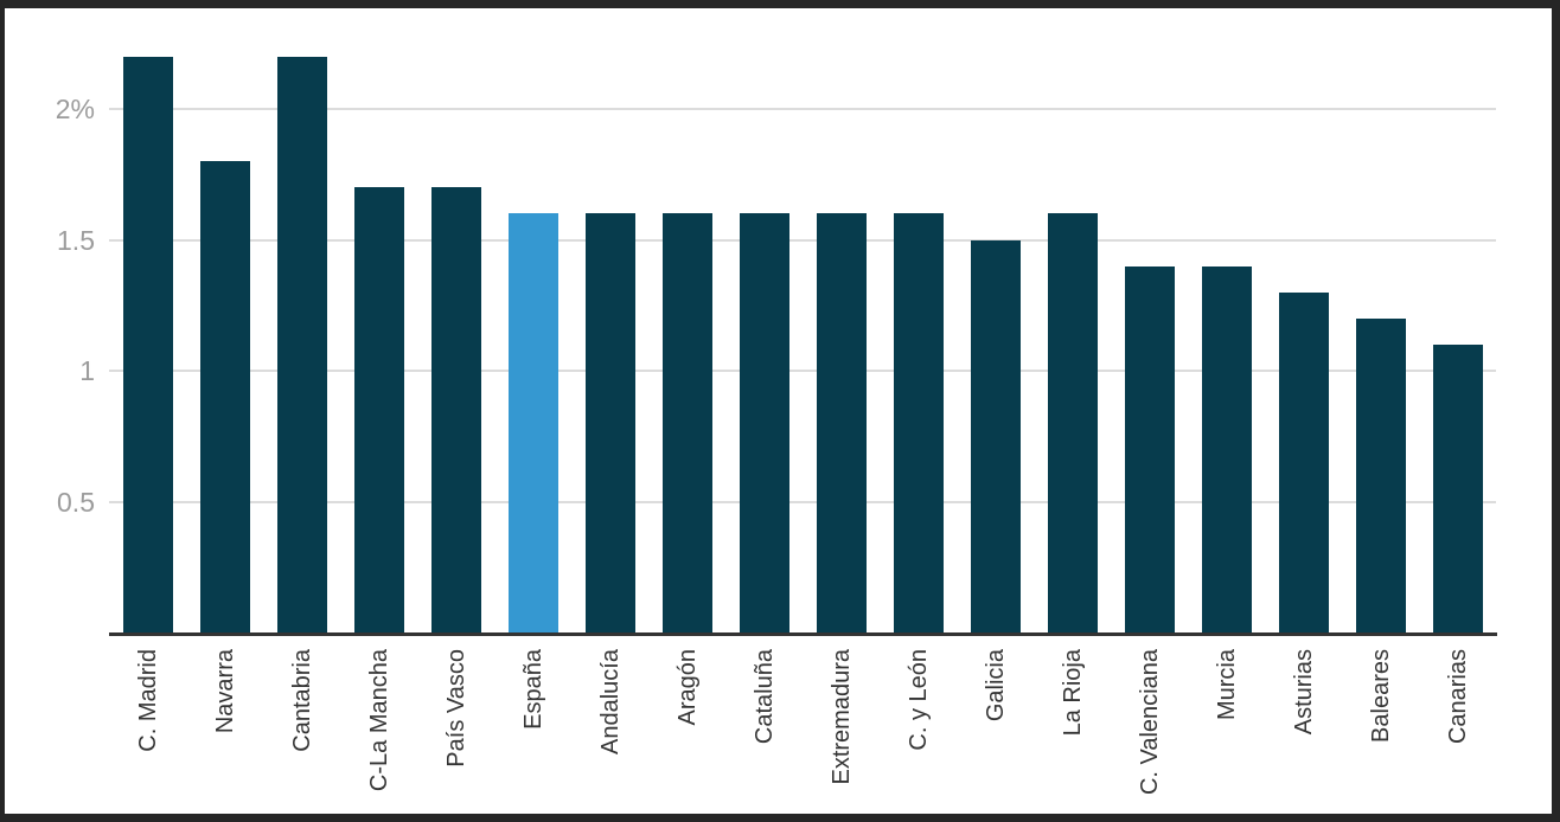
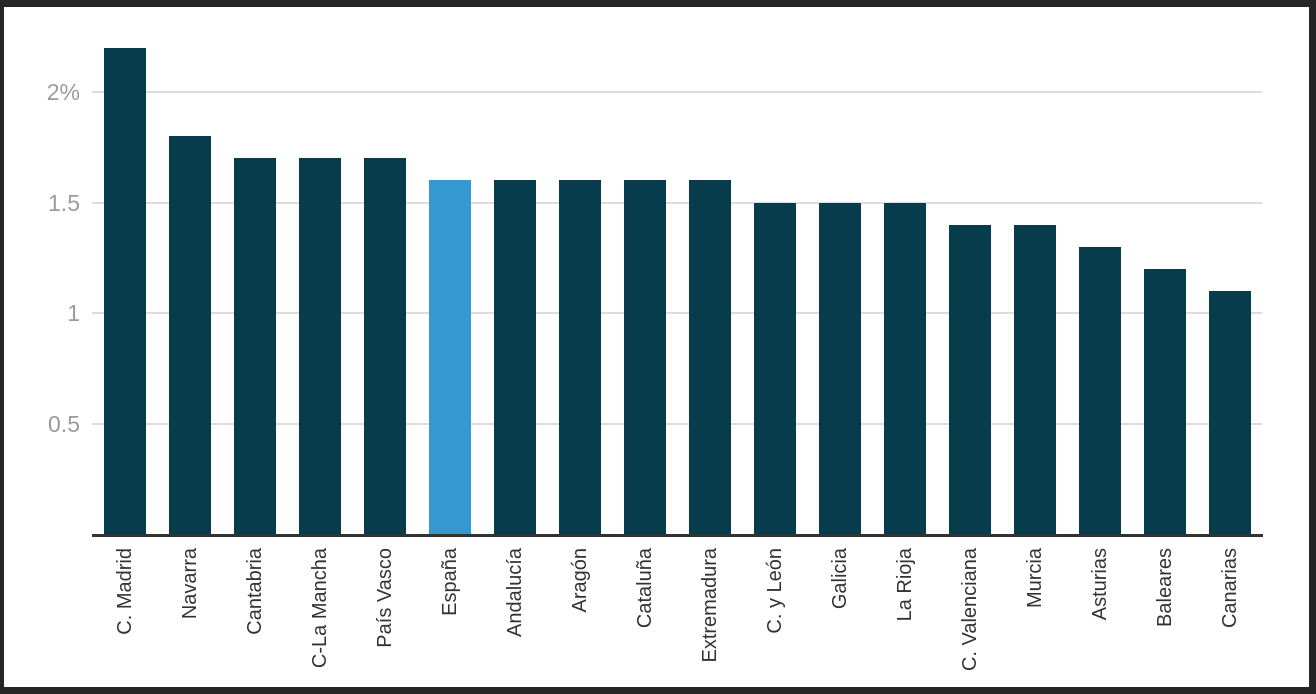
Cantabria: 2.2% -> 1.7%
C. y León: 1.6% -> 1.5%
La Rioja: 1.6% -> 1.5%
